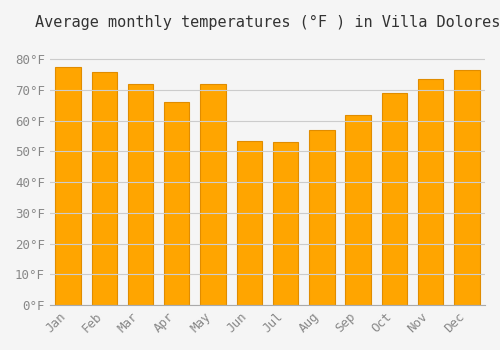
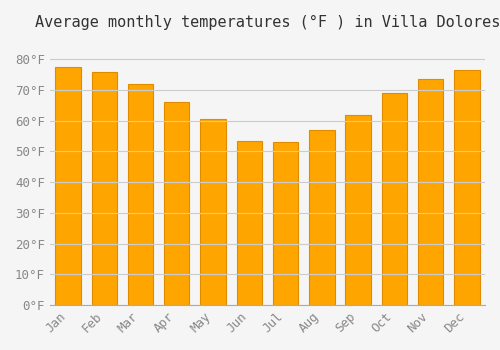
May: 72.0°F -> 60.5°F
